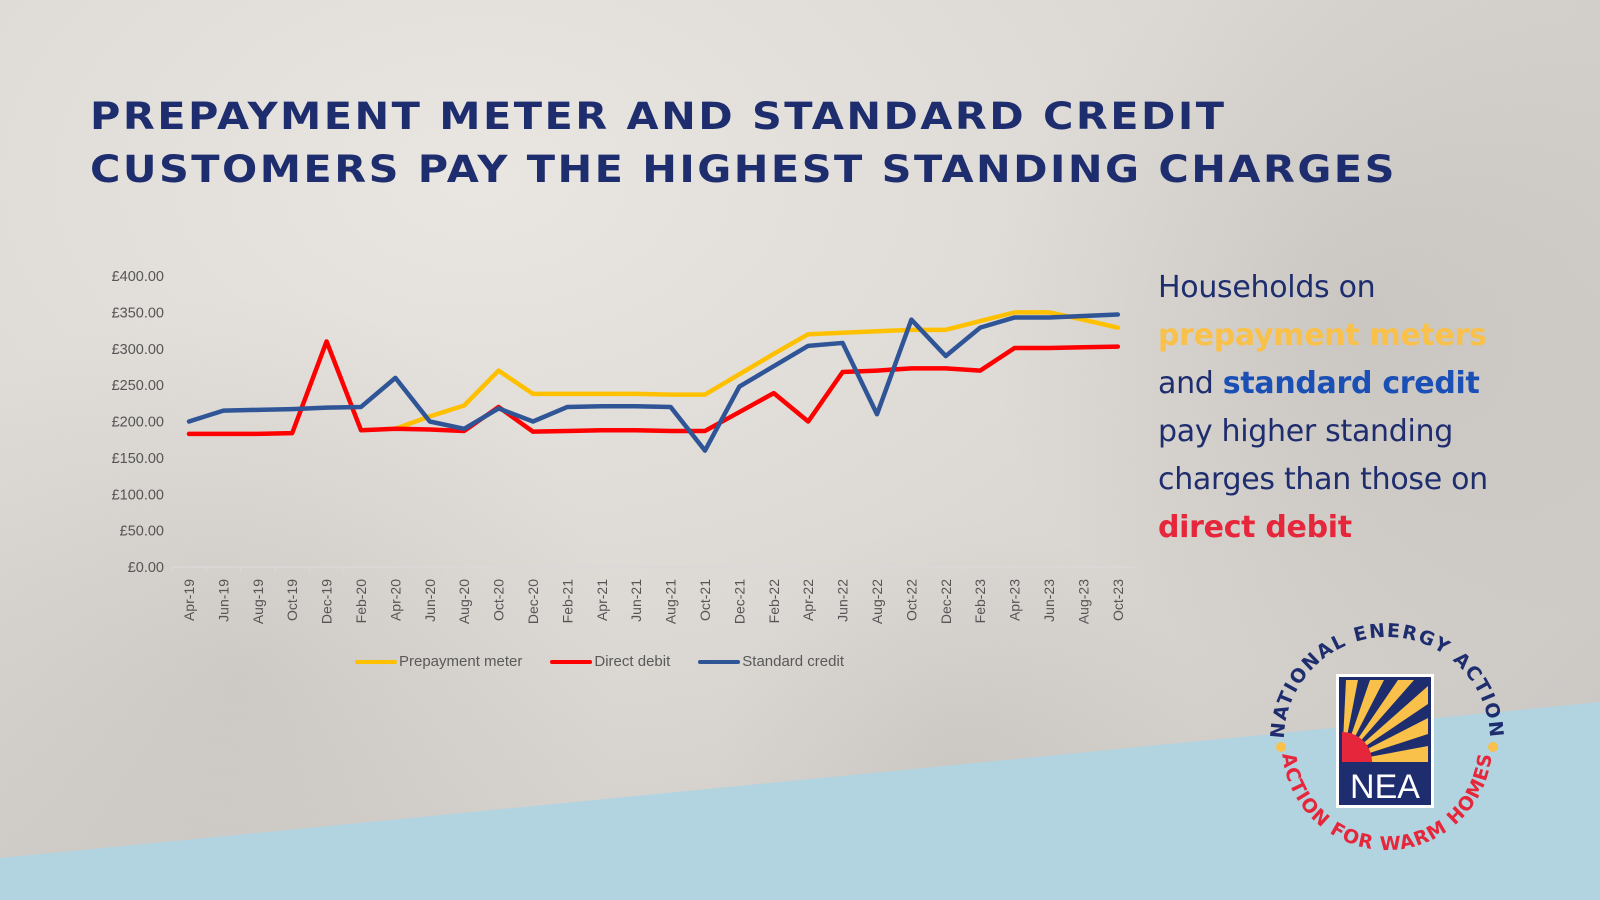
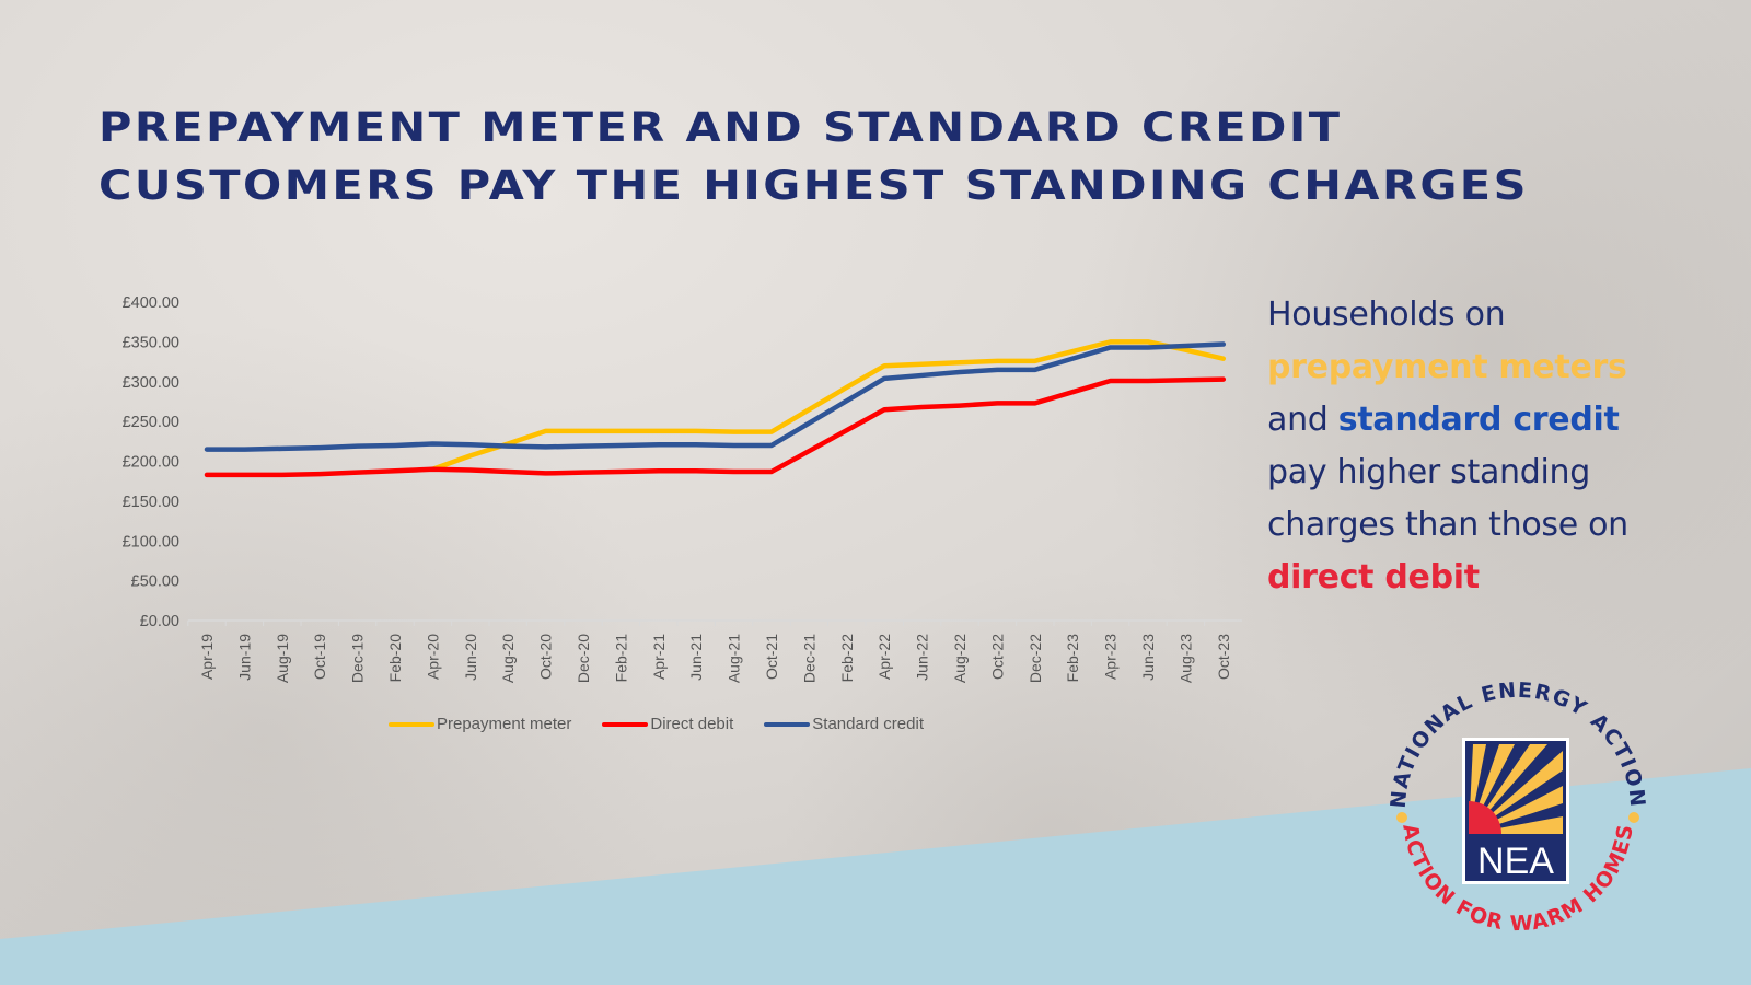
Standard credit/Apr-19: £200 -> £220
Direct debit/Dec-19: £310 -> £190
Standard credit/Apr-20: £260 -> £220
Standard credit/Jun-20: £200 -> £220
Standard credit/Aug-20: £190 -> £220
Prepayment meter/Oct-20: £270 -> £240
Direct debit/Oct-20: £220 -> £180
Standard credit/Dec-20: £200 -> £220
Standard credit/Oct-21: £160 -> £220
Direct debit/Apr-22: £200 -> £260
Standard credit/Aug-22: £210 -> £310
Standard credit/Oct-22: £340 -> £320
Standard credit/Dec-22: £290 -> £320
Direct debit/Feb-23: £270 -> £290
